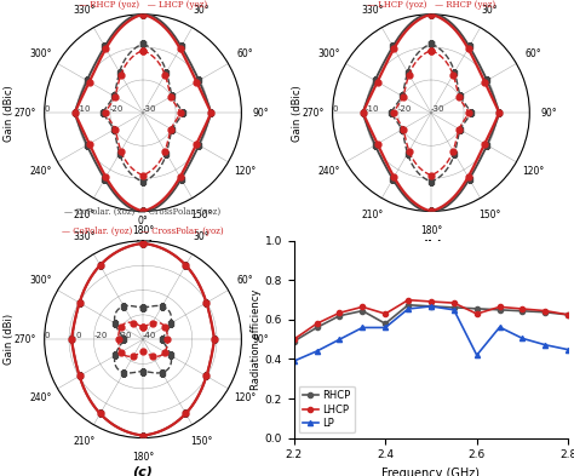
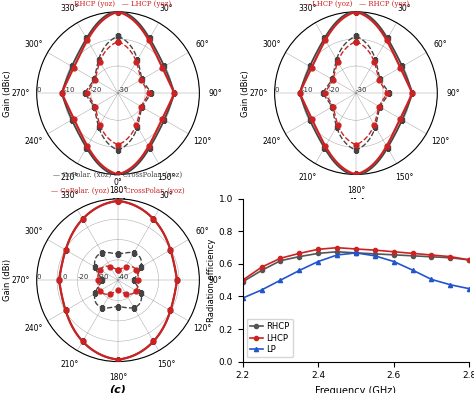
RHCP/2.4: 0.58 -> 0.67
LHCP/2.4: 0.63 -> 0.69
LP/2.4: 0.56 -> 0.61
LHCP/2.6: 0.63 -> 0.68
LP/2.6: 0.42 -> 0.61
